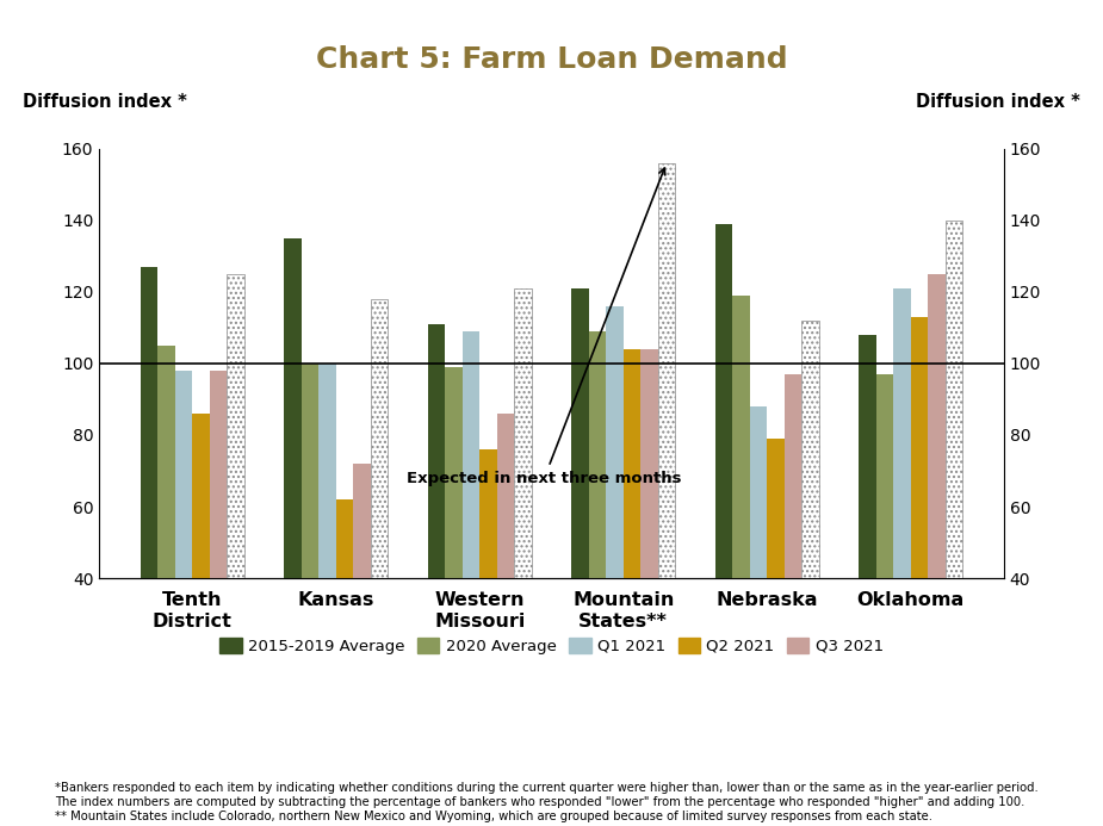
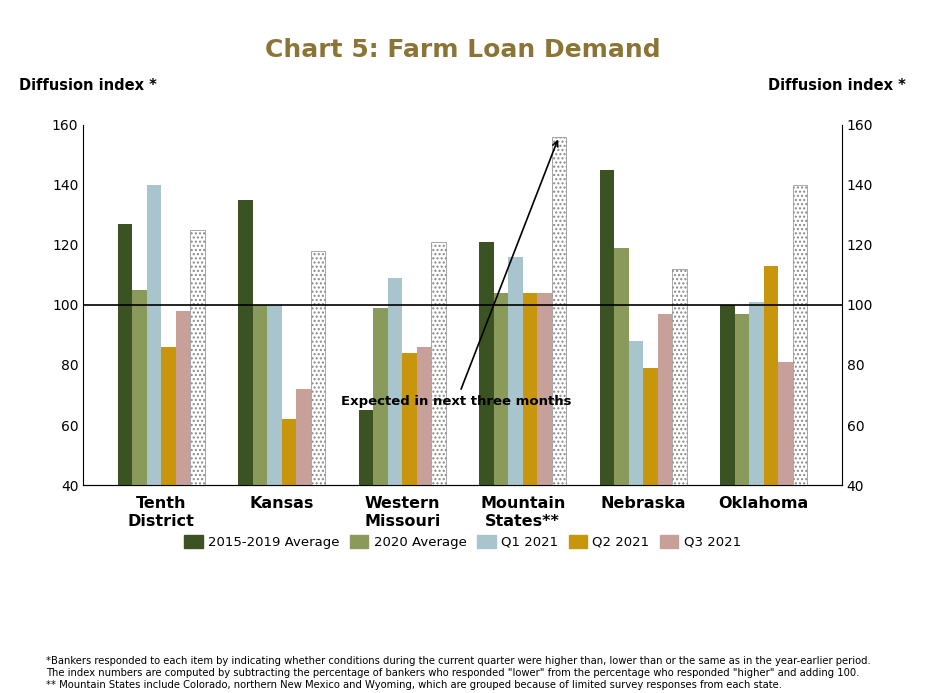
Q1 2021/Tenth District: 98 -> 140
2015-2019 Average/Western Missouri: 111 -> 65
Q2 2021/Western Missouri: 76 -> 84
2020 Average/Mountain States**: 109 -> 104
2015-2019 Average/Nebraska: 139 -> 145
2015-2019 Average/Oklahoma: 108 -> 100
Q1 2021/Oklahoma: 121 -> 101
Q3 2021/Oklahoma: 125 -> 81
